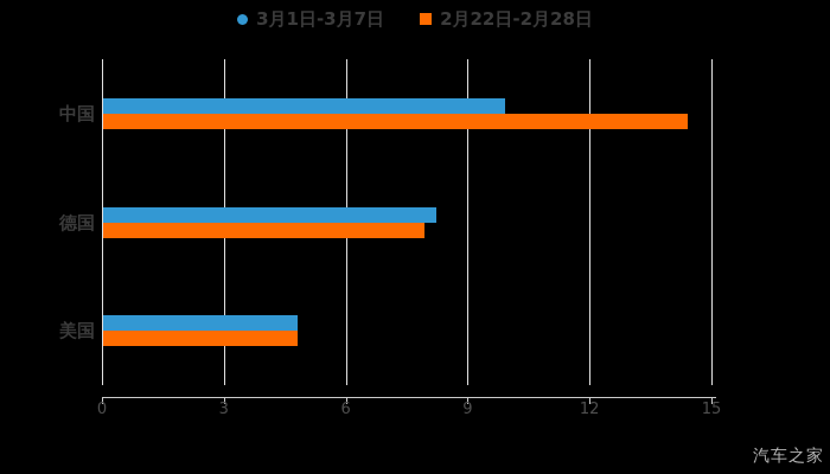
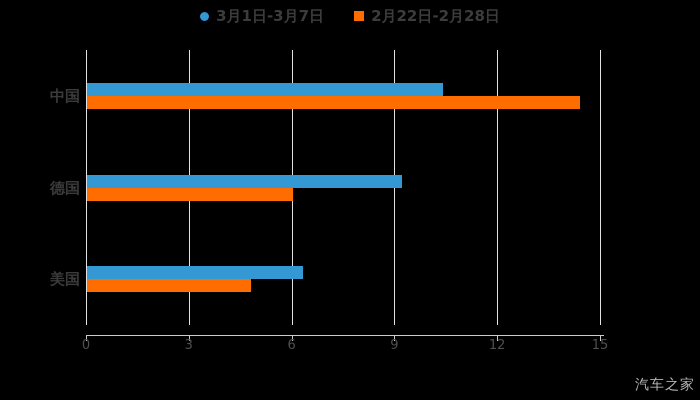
3月1日-3月7日/中国: 9.9 -> 10.4
3月1日-3月7日/德国: 8.2 -> 9.2
2月22日-2月28日/德国: 7.9 -> 6.0
3月1日-3月7日/美国: 4.8 -> 6.3
